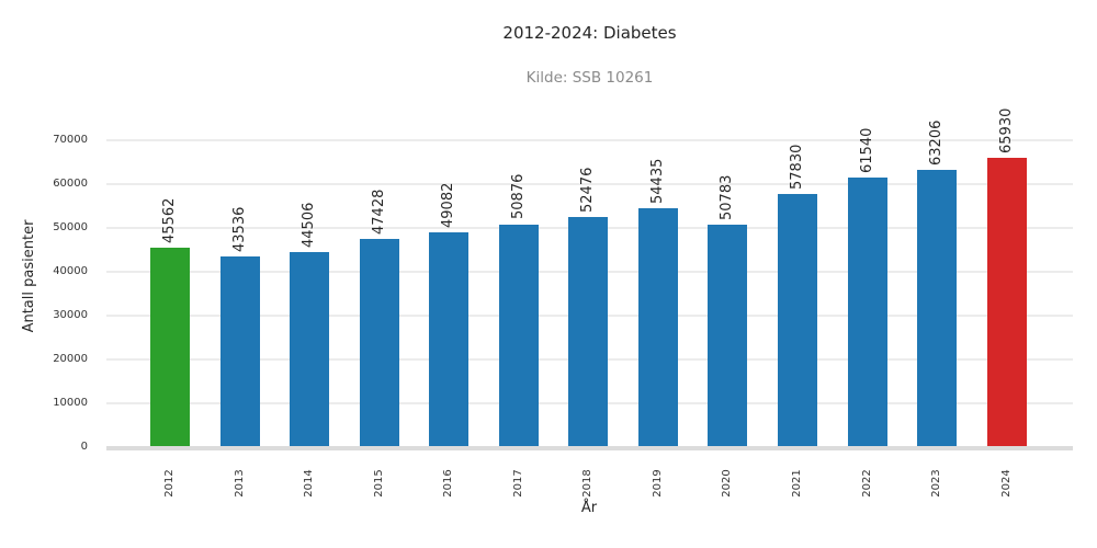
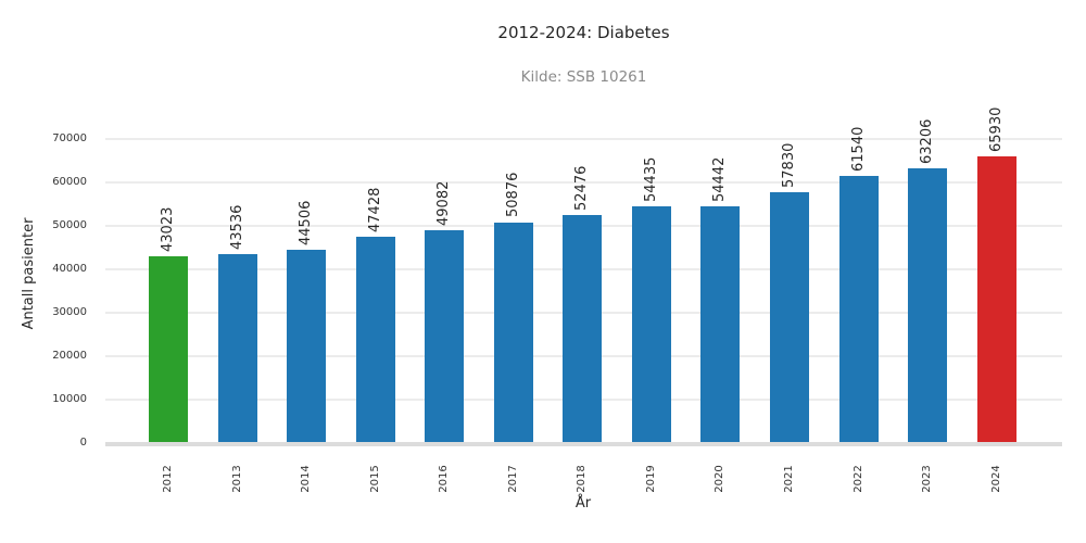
2012: 45562 -> 43023
2020: 50783 -> 54442
